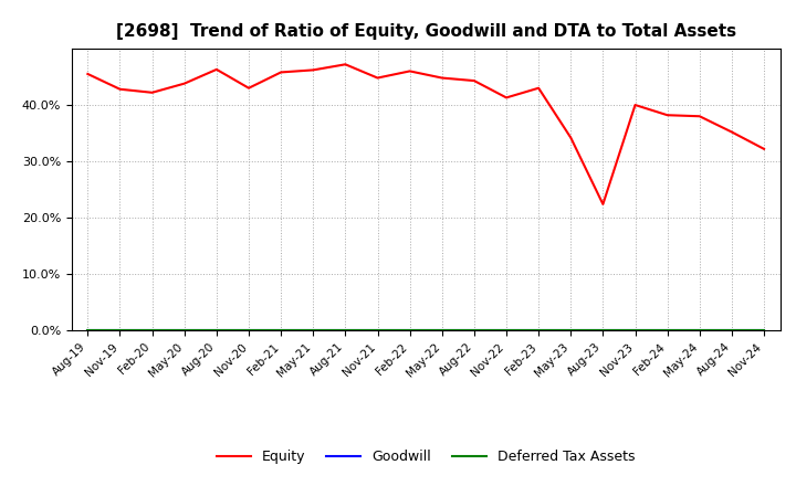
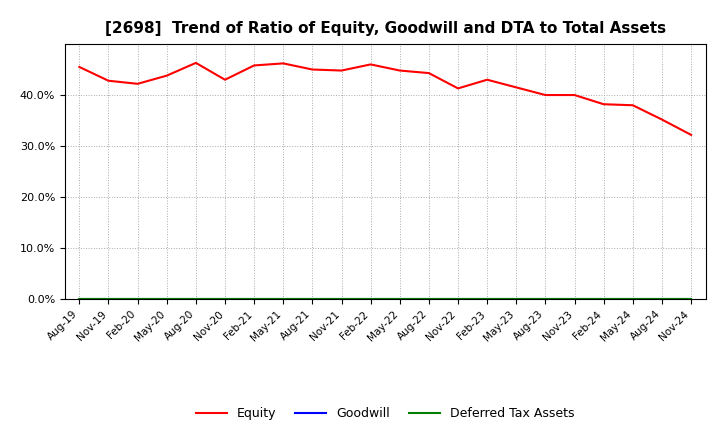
Equity/Aug-21: 47.2% -> 45.0%
Equity/May-23: 34.2% -> 41.5%
Equity/Aug-23: 22.4% -> 40.0%
